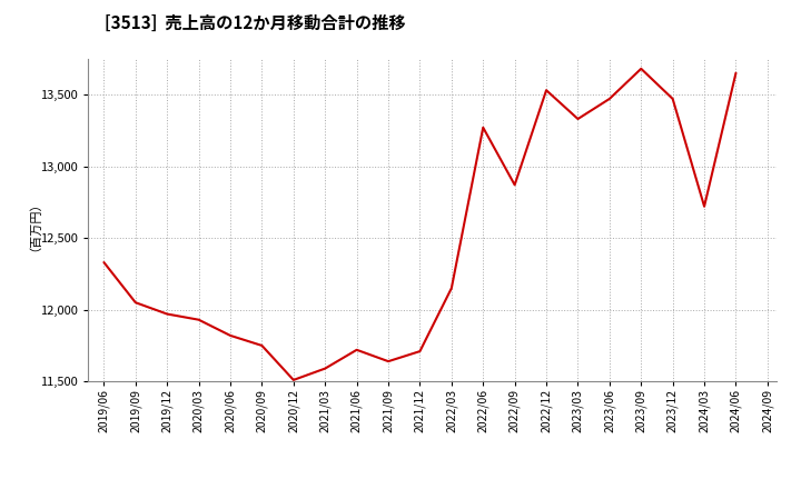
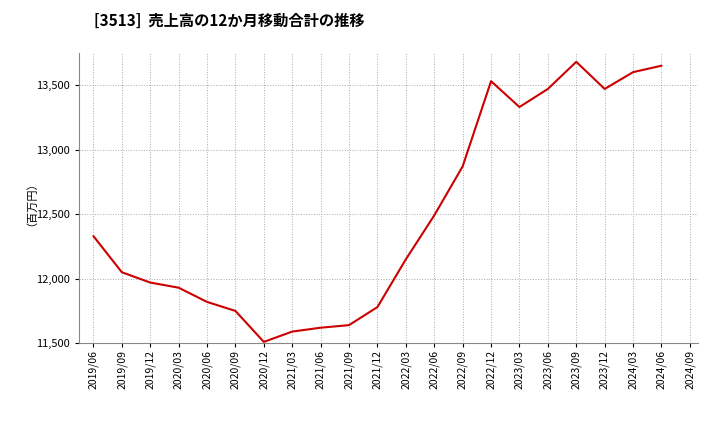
2021/06: 11,720 -> 11,620
2021/12: 11,710 -> 11,780
2022/06: 13,270 -> 12,490
2024/03: 12,720 -> 13,600
